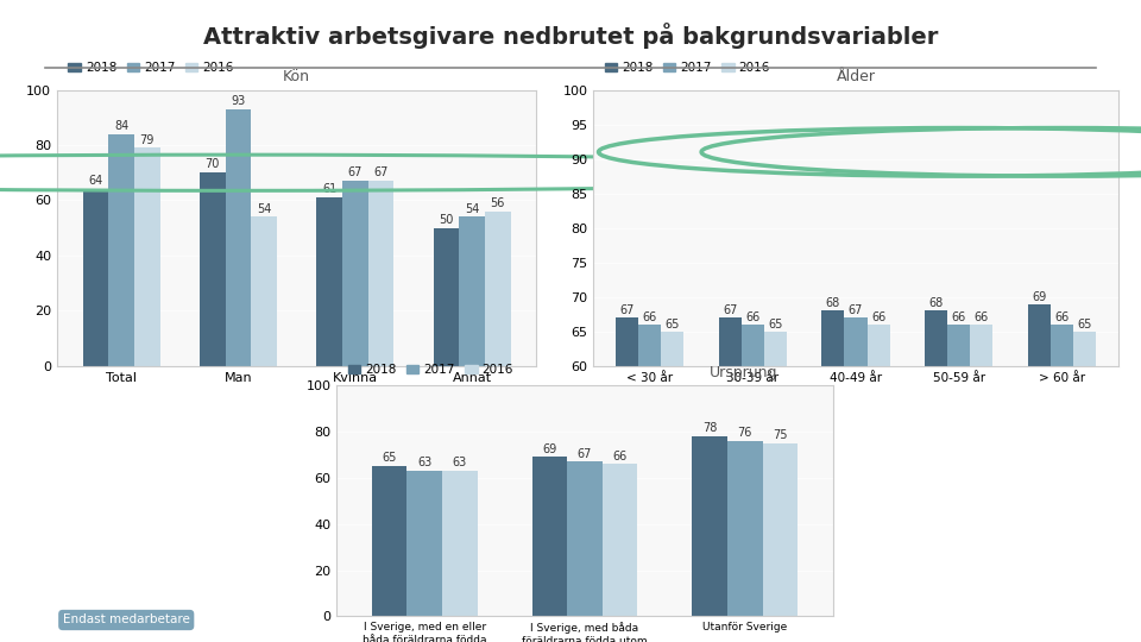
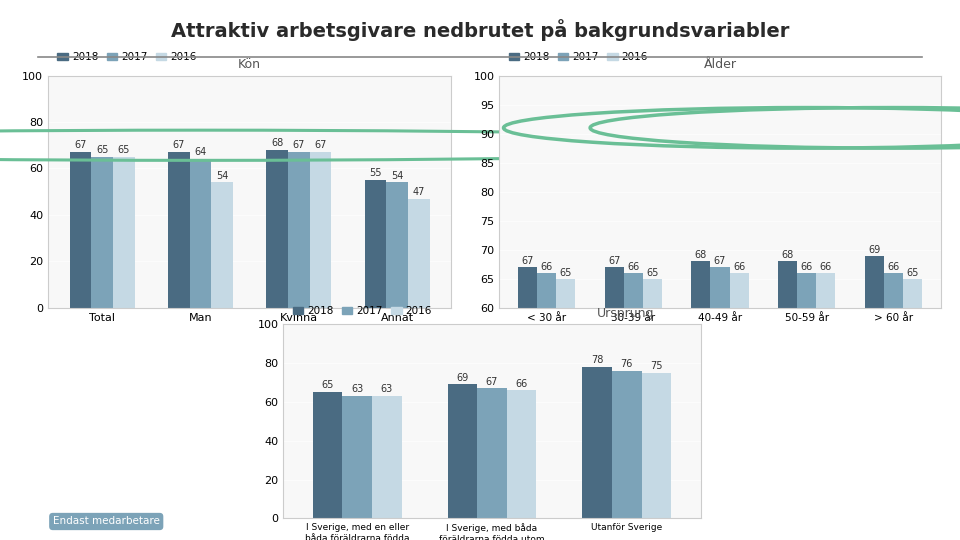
2018/Total: 64 -> 67
2017/Total: 84 -> 65
2016/Total: 79 -> 65
2018/Man: 70 -> 67
2017/Man: 93 -> 64
2018/Kvinna: 61 -> 68
2018/Annat: 50 -> 55
2016/Annat: 56 -> 47
